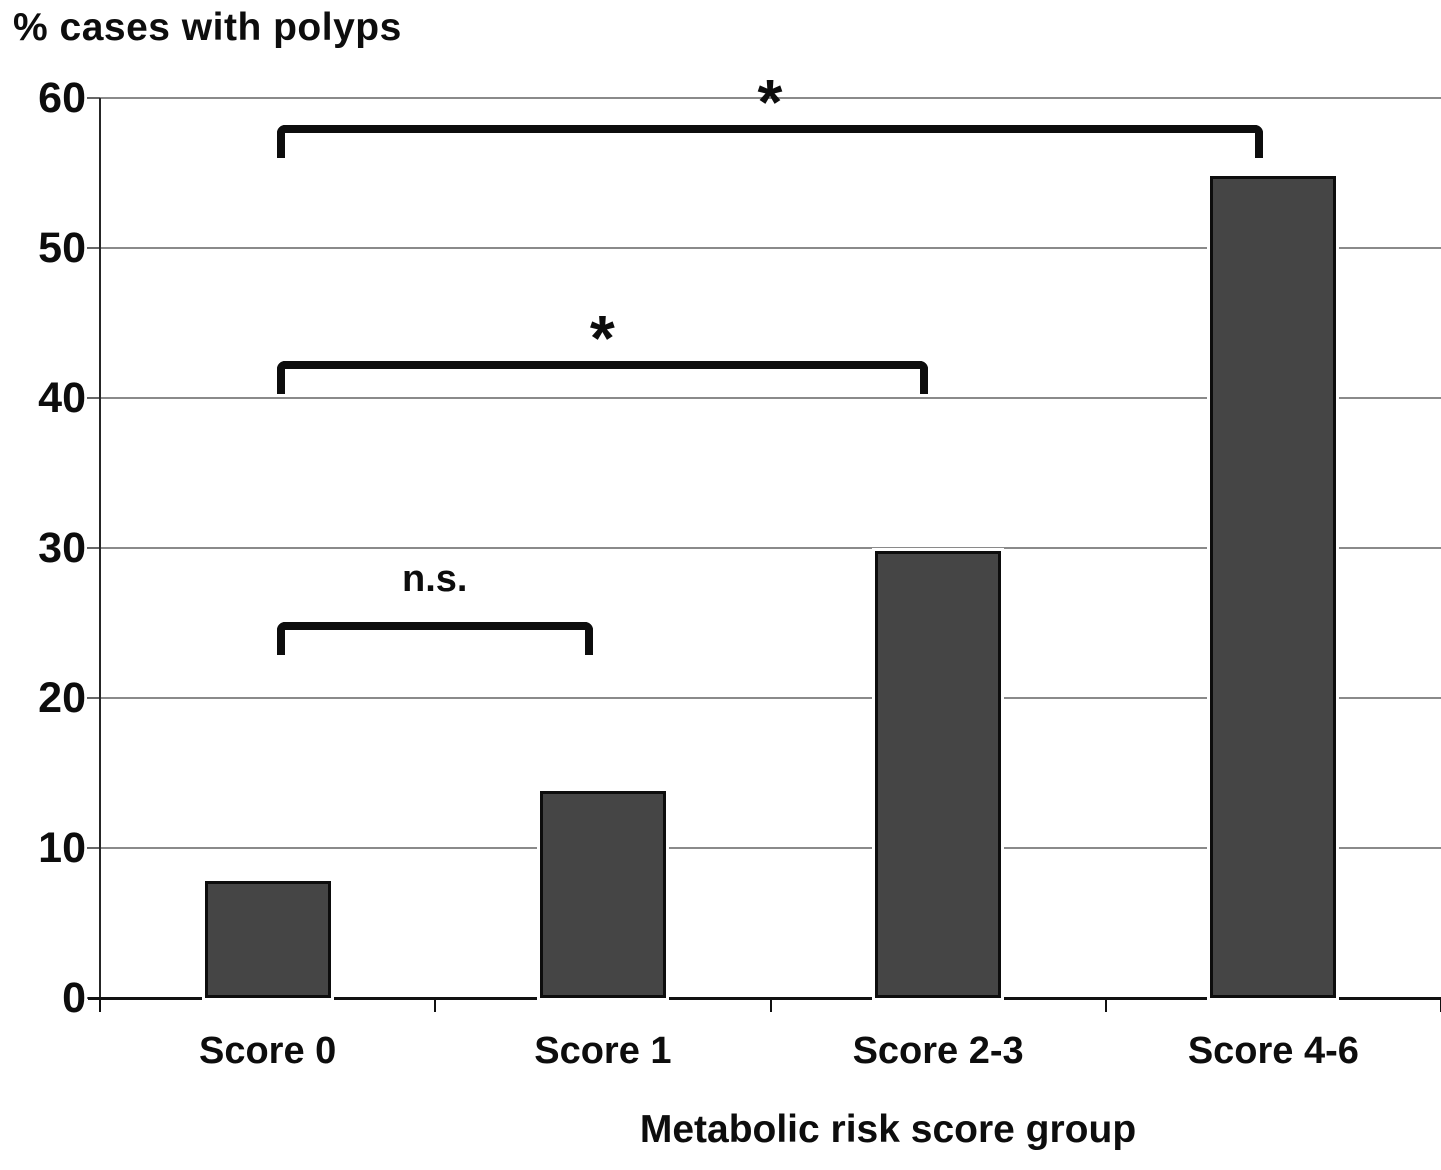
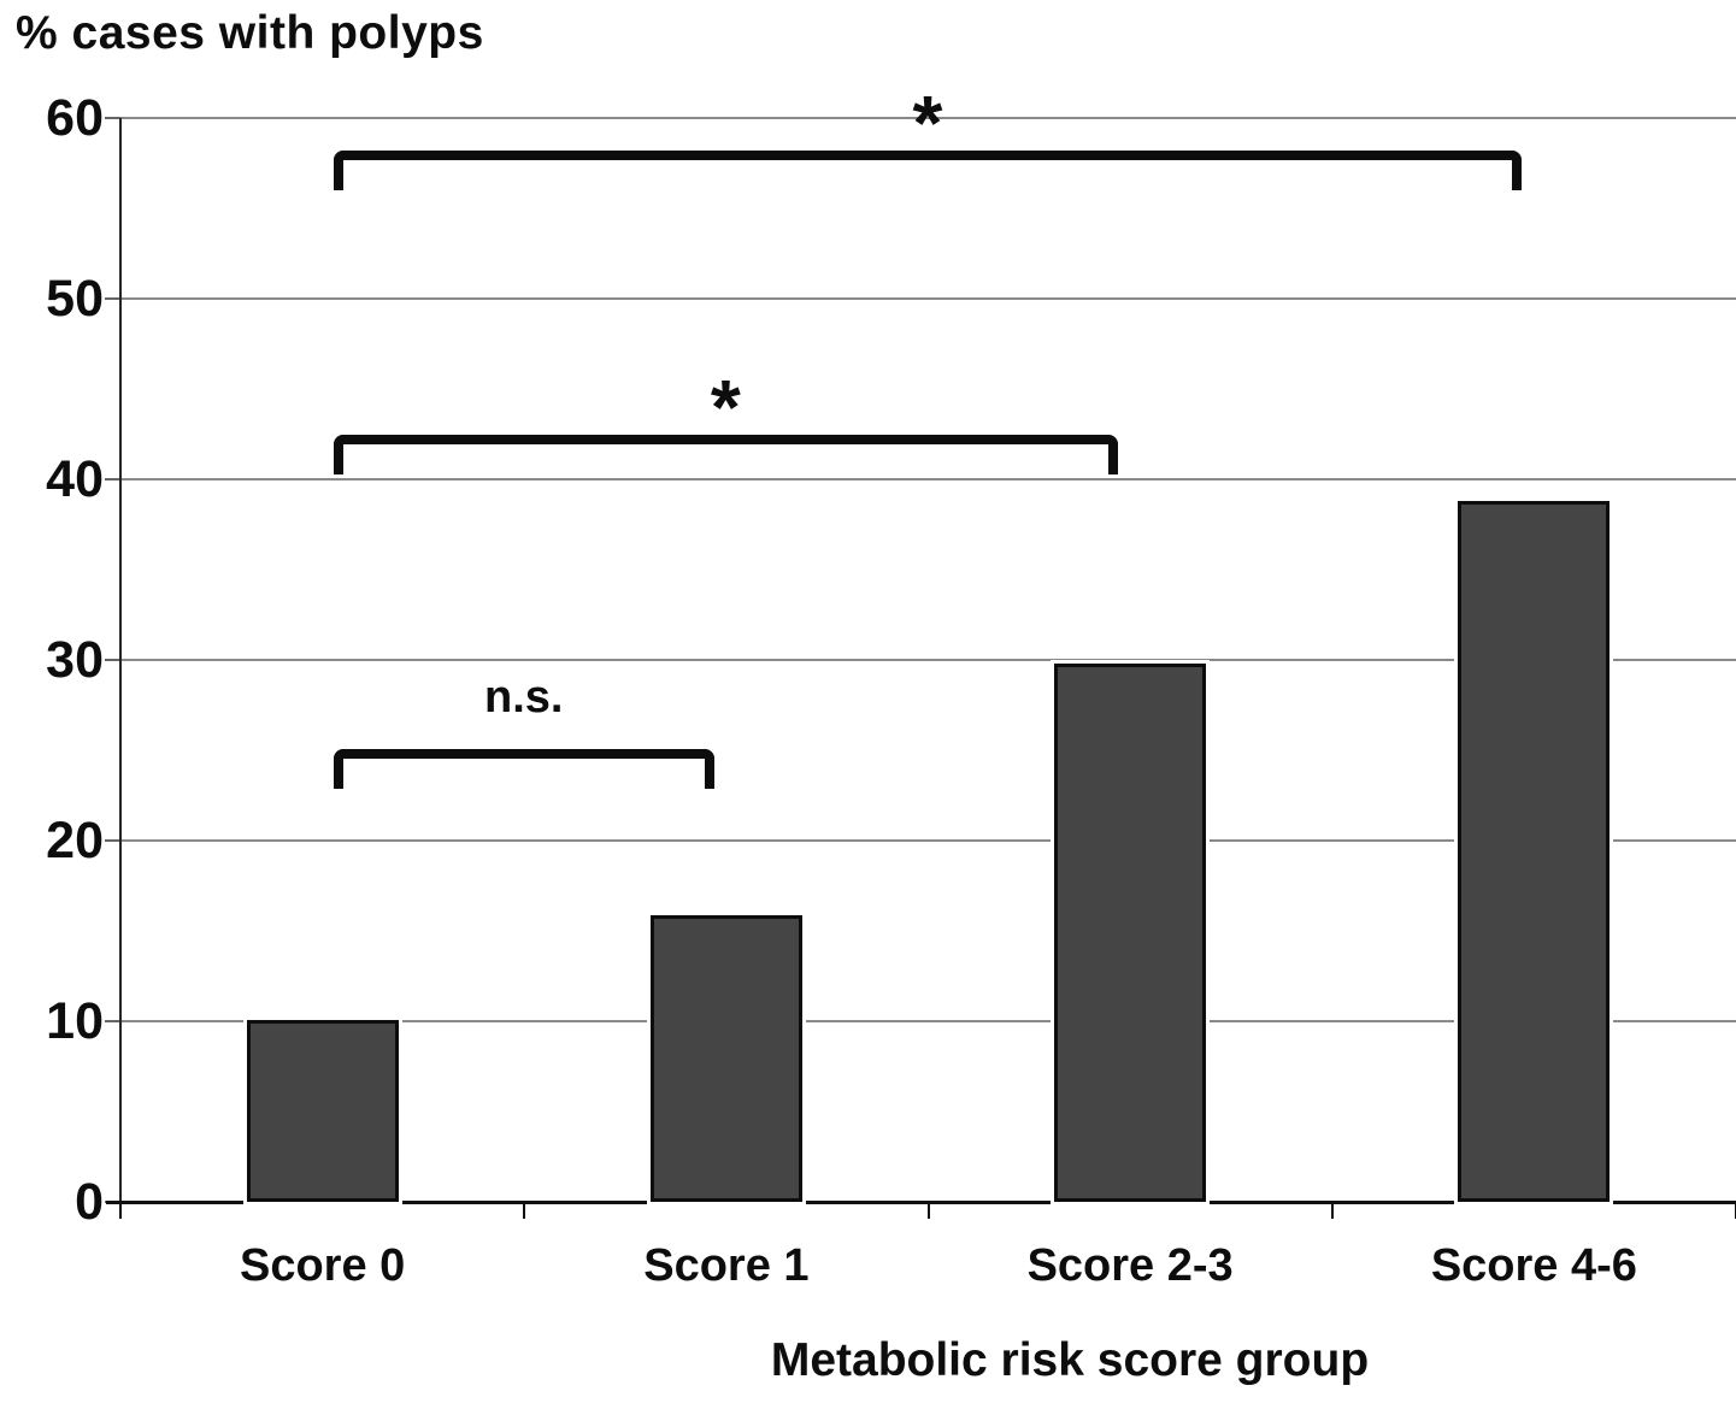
Score 0: 7.8 -> 10.1
Score 1: 13.8 -> 15.9
Score 4-6: 54.8 -> 38.8
